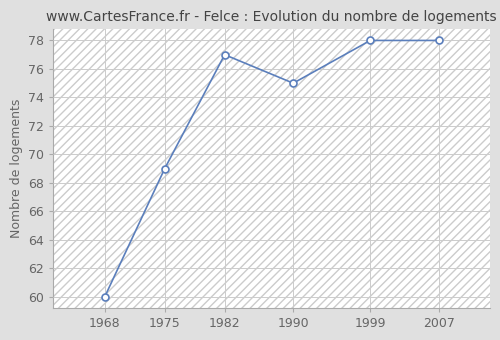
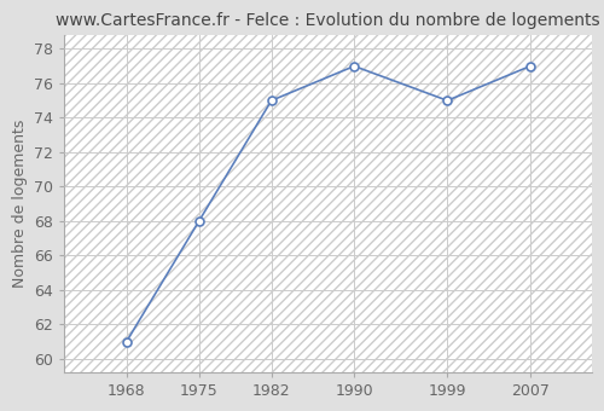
1968: 60 -> 61
1975: 69 -> 68
1982: 77 -> 75
1990: 75 -> 77
1999: 78 -> 75
2007: 78 -> 77
